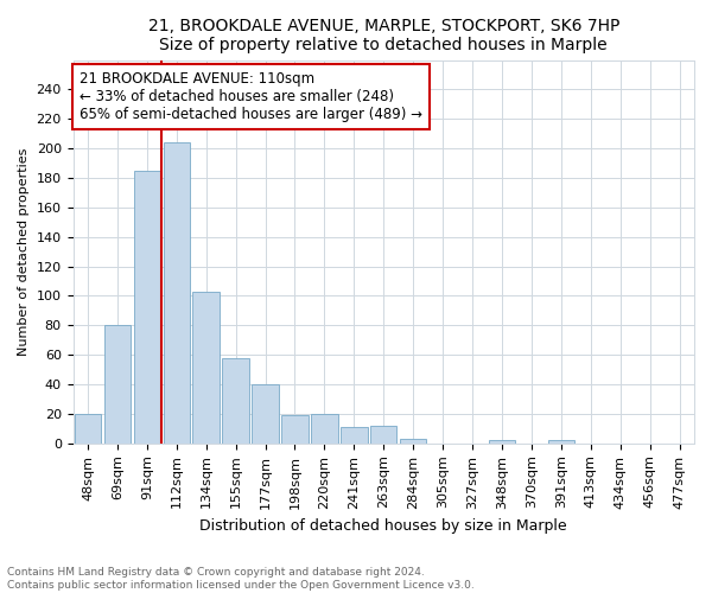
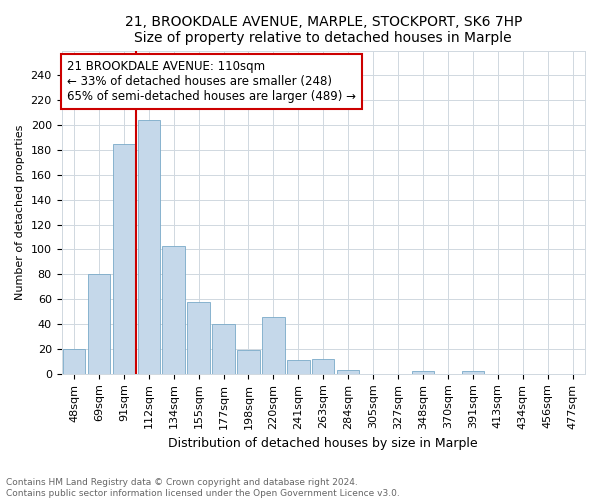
220sqm: 20 -> 46
